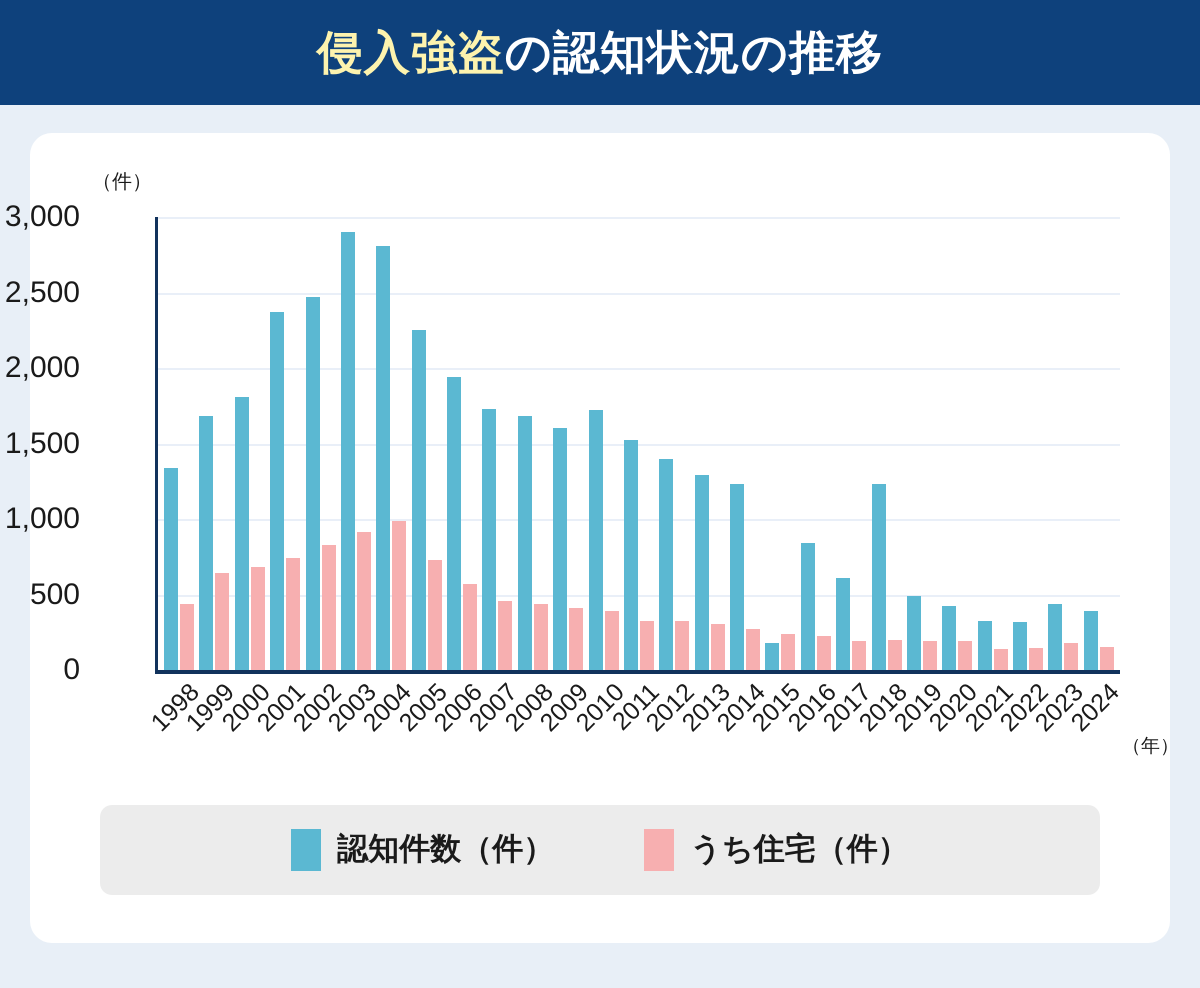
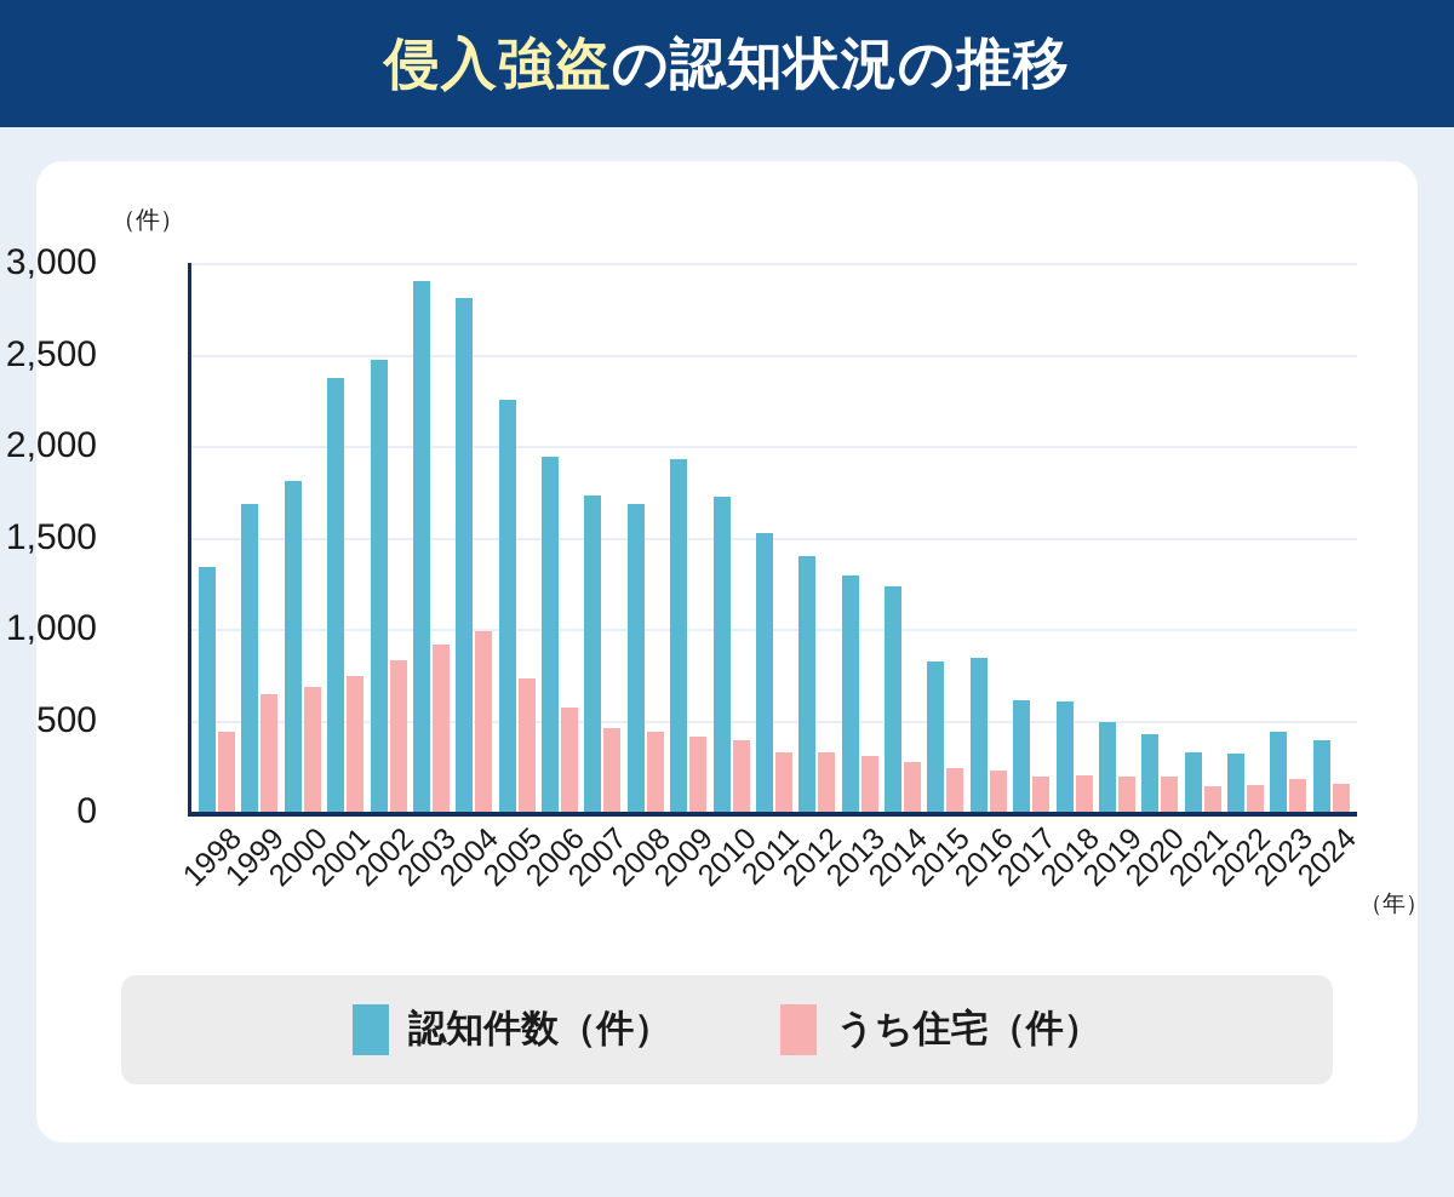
認知件数（件）/2009: 1600 -> 1930
認知件数（件）/2015: 180 -> 820
認知件数（件）/2018: 1230 -> 600
